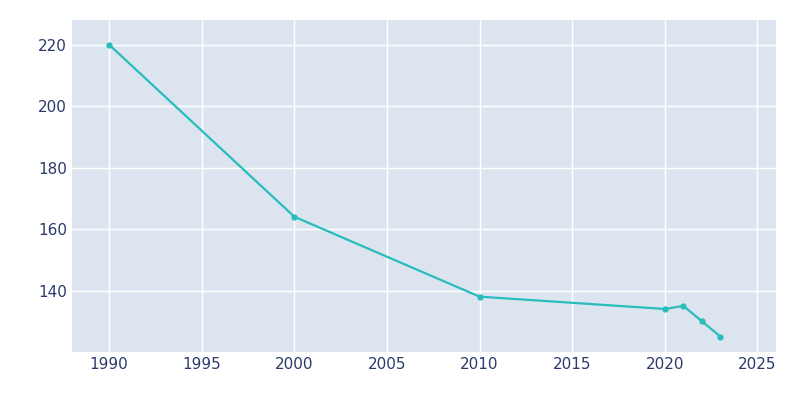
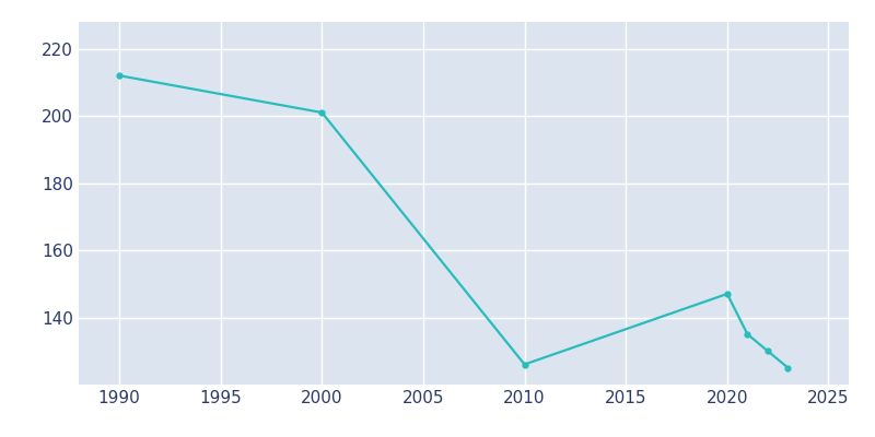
1990: 220 -> 212
2000: 164 -> 201
2010: 138 -> 126
2020: 134 -> 147
